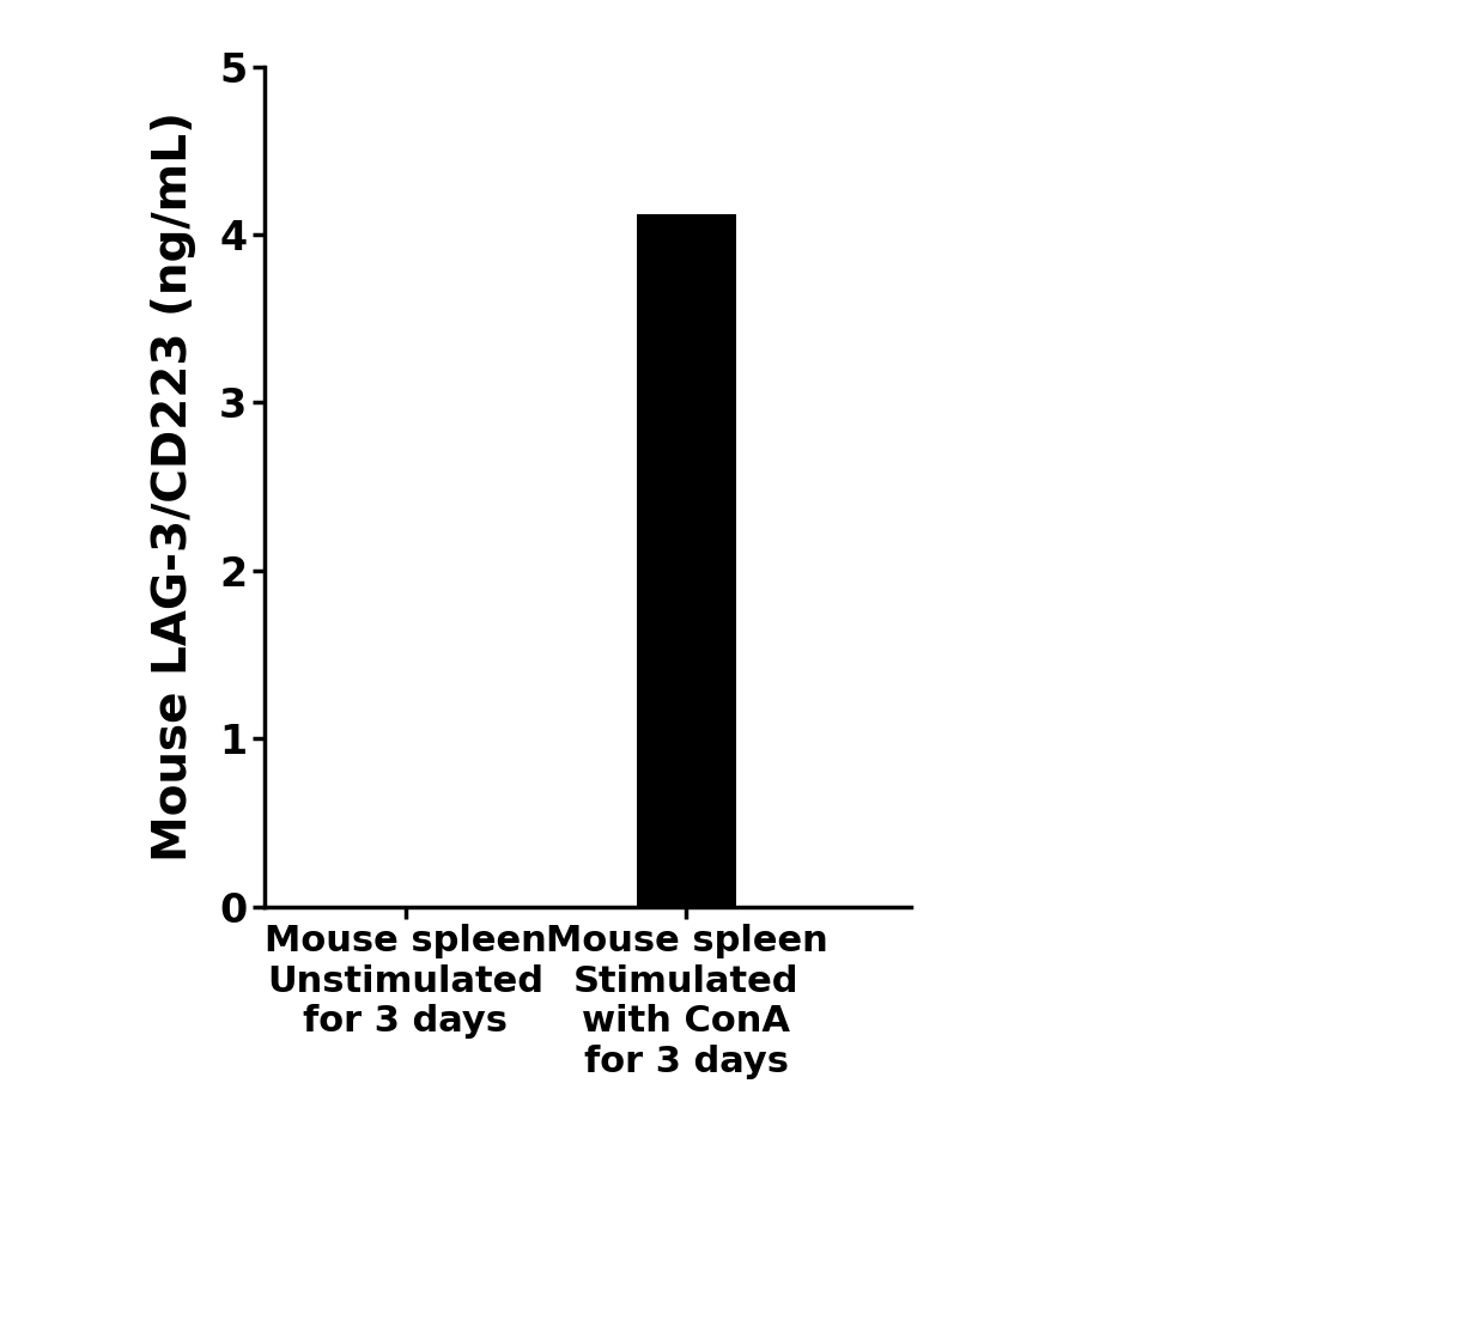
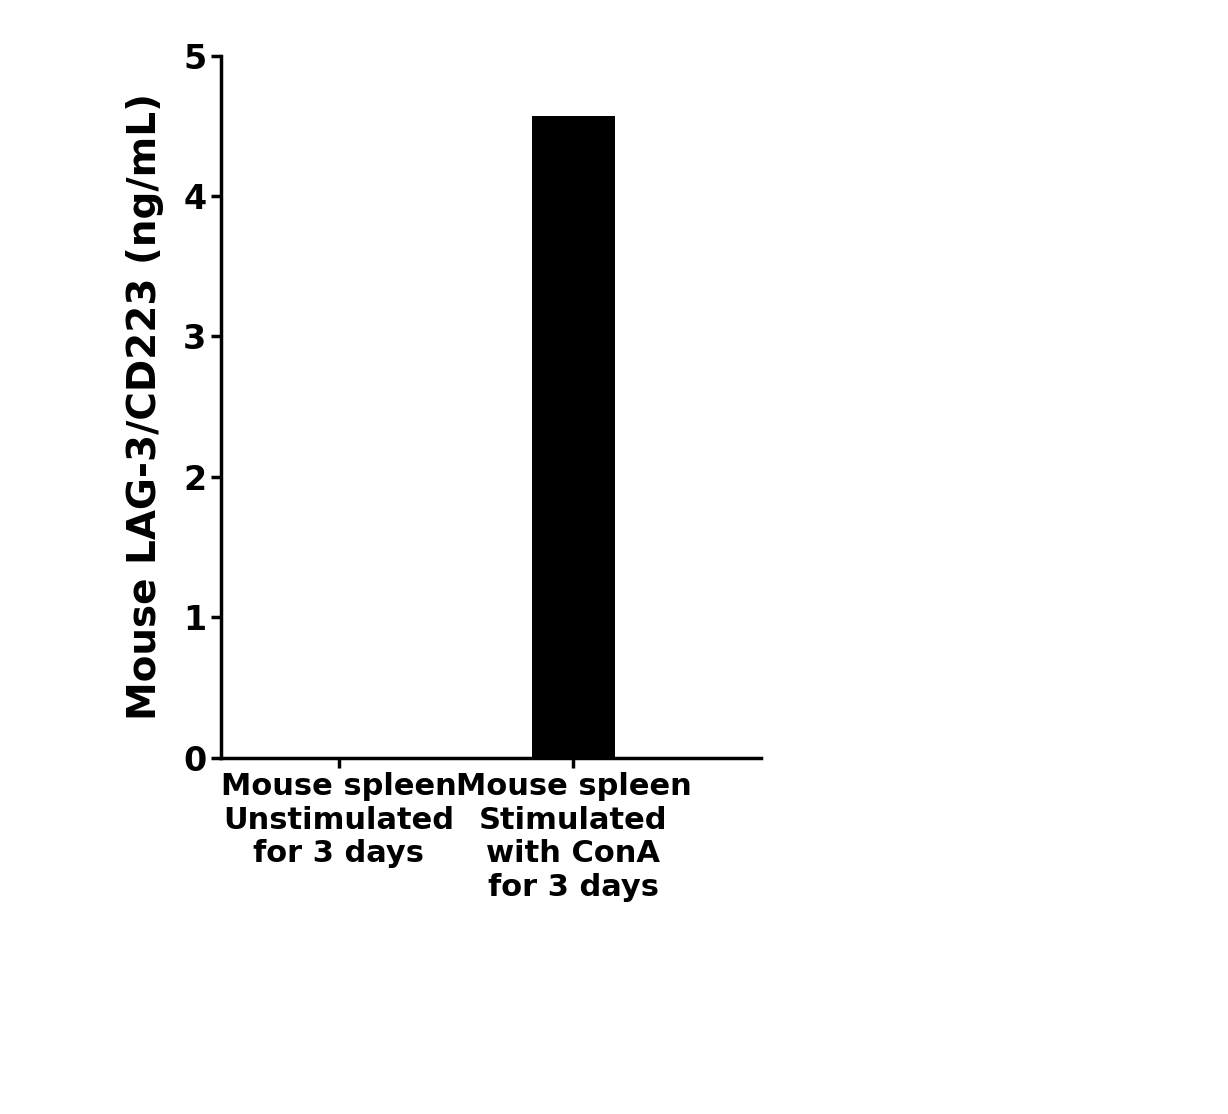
Mouse spleen Stimulated with ConA for 3 days: 4.12 -> 4.57
